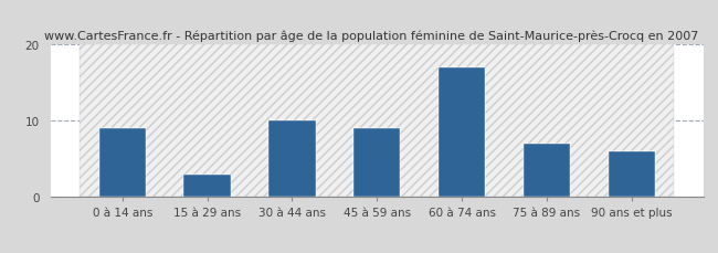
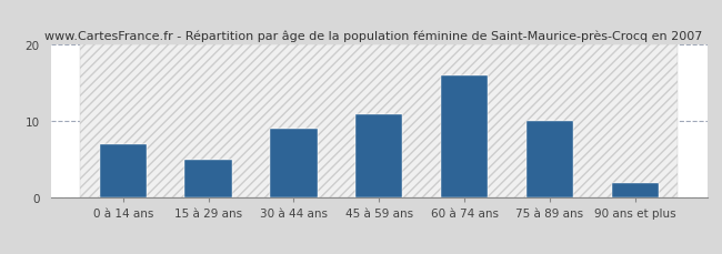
0 à 14 ans: 9 -> 7
15 à 29 ans: 3 -> 5
30 à 44 ans: 10 -> 9
45 à 59 ans: 9 -> 11
60 à 74 ans: 17 -> 16
75 à 89 ans: 7 -> 10
90 ans et plus: 6 -> 2
